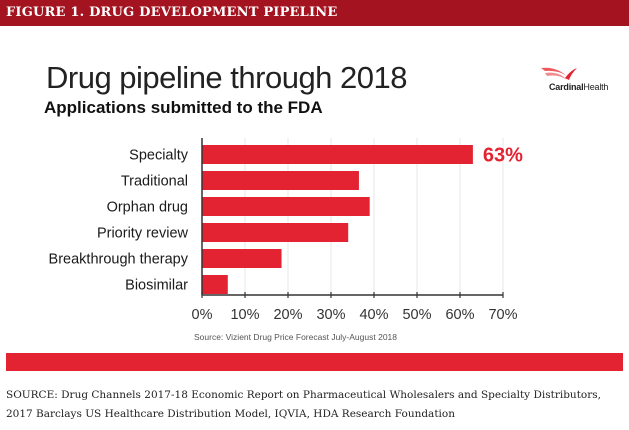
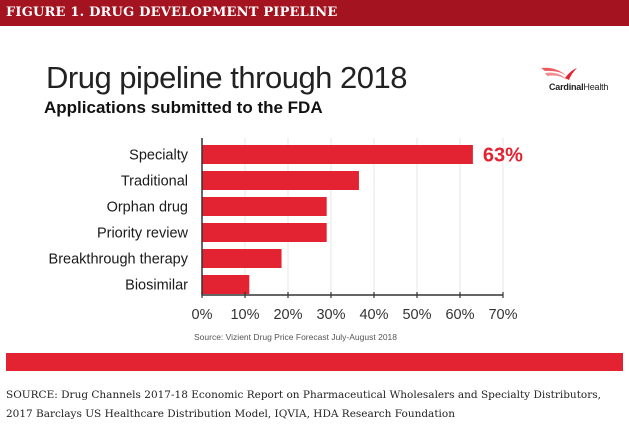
Orphan drug: 39% -> 29%
Priority review: 34% -> 29%
Biosimilar: 6% -> 11%
